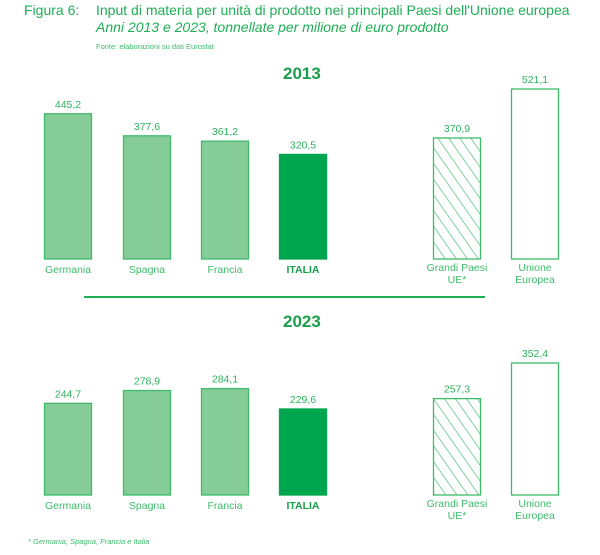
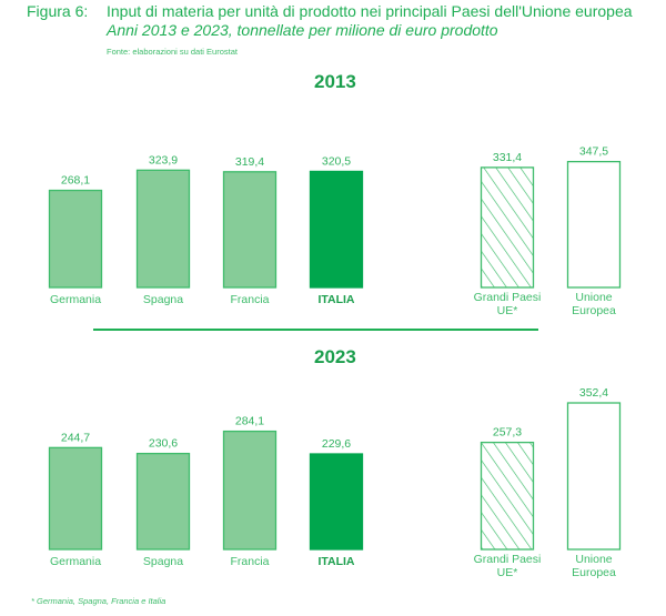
2013/Germania: 445,2 -> 268,1
2013/Spagna: 377,6 -> 323,9
2013/Francia: 361,2 -> 319,4
2013/Grandi Paesi UE*: 370,9 -> 331,4
2013/Unione Europea: 521,1 -> 347,5
2023/Spagna: 278,9 -> 230,6
